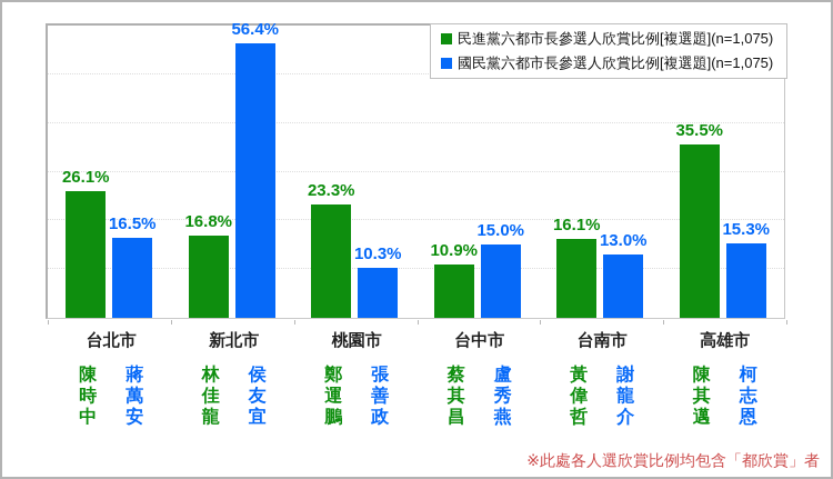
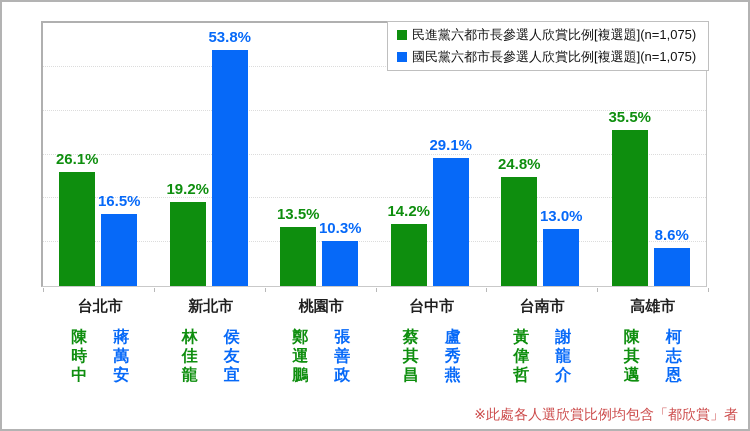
民進黨六都市長參選人欣賞比例[複選題](n=1,075)/新北市: 16.8% -> 19.2%
國民黨六都市長參選人欣賞比例[複選題](n=1,075)/新北市: 56.4% -> 53.8%
民進黨六都市長參選人欣賞比例[複選題](n=1,075)/桃園市: 23.3% -> 13.5%
民進黨六都市長參選人欣賞比例[複選題](n=1,075)/台中市: 10.9% -> 14.2%
國民黨六都市長參選人欣賞比例[複選題](n=1,075)/台中市: 15.0% -> 29.1%
民進黨六都市長參選人欣賞比例[複選題](n=1,075)/台南市: 16.1% -> 24.8%
國民黨六都市長參選人欣賞比例[複選題](n=1,075)/高雄市: 15.3% -> 8.6%
